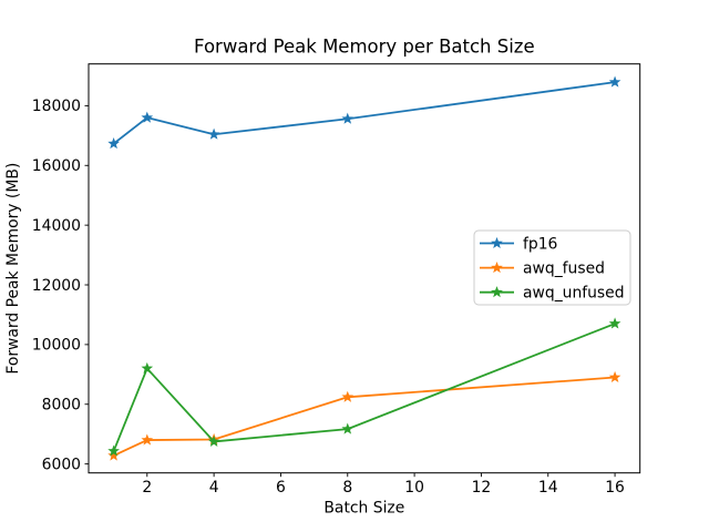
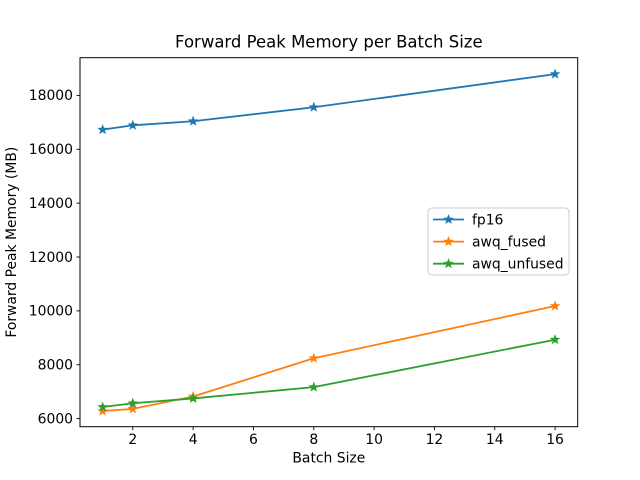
fp16/2: 17600 -> 16900
awq_fused/2: 6800 -> 6400
awq_unfused/2: 9200 -> 6600
awq_fused/16: 8900 -> 10200
awq_unfused/16: 10700 -> 8900
